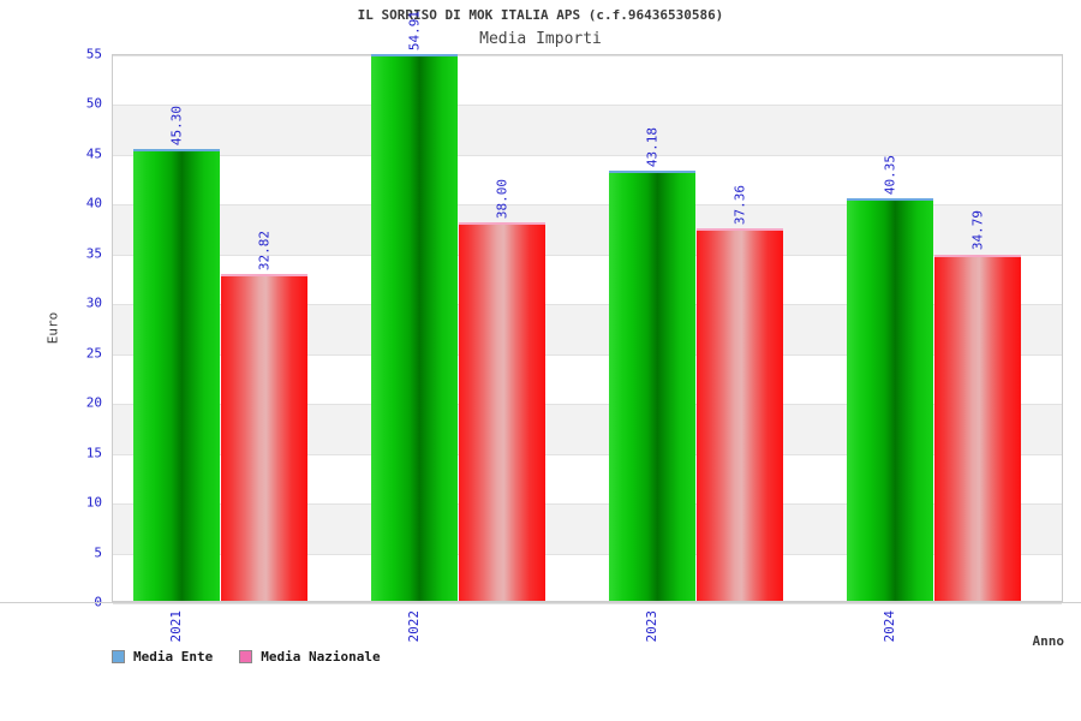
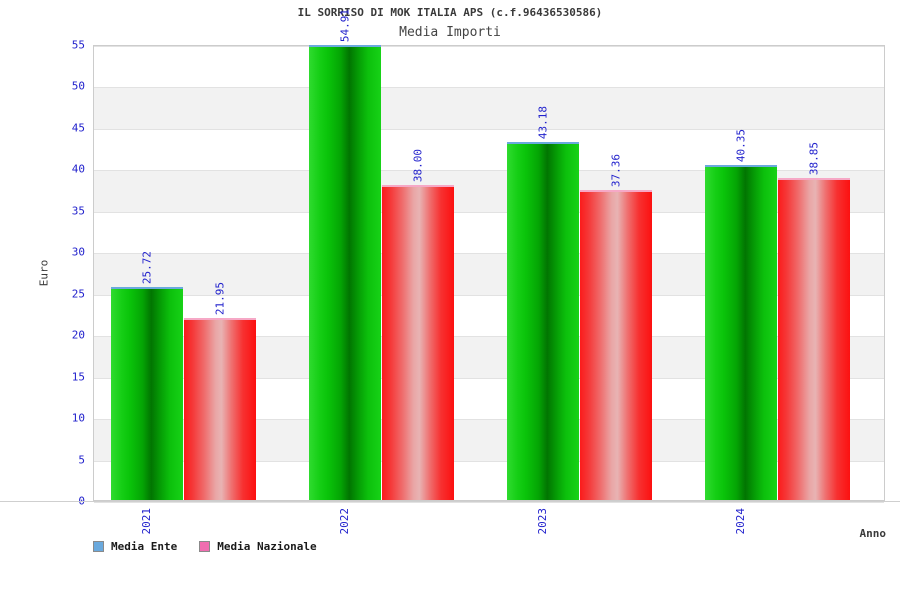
Media Ente/2021: 45.30 -> 25.72
Media Nazionale/2021: 32.82 -> 21.95
Media Nazionale/2024: 34.79 -> 38.85
